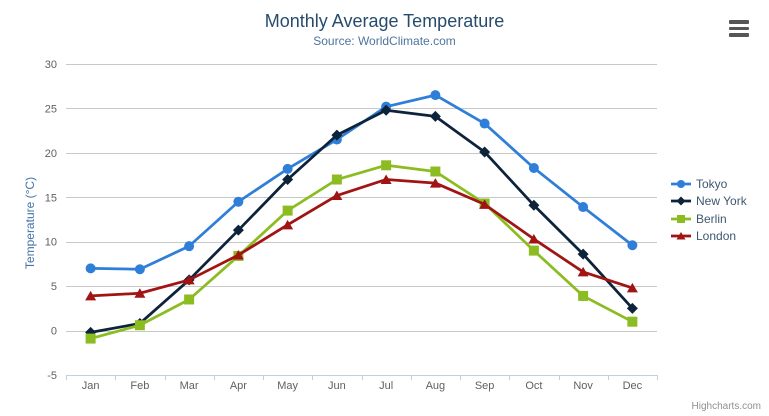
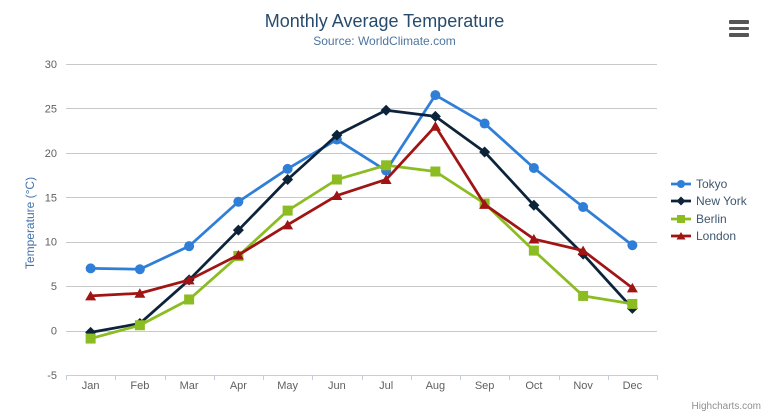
Tokyo/Jul: 25 -> 18
London/Aug: 17 -> 23
London/Nov: 7 -> 9
Berlin/Dec: 1 -> 3
